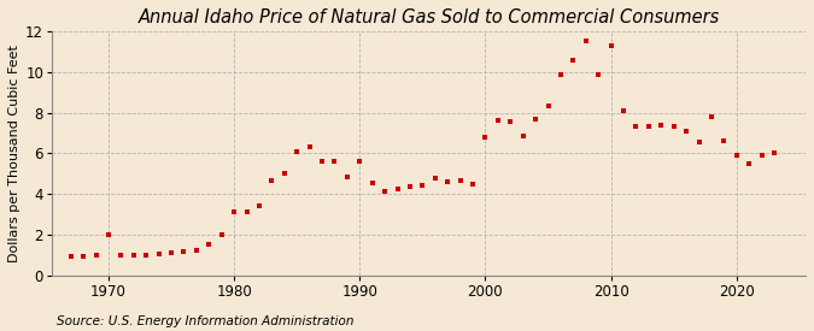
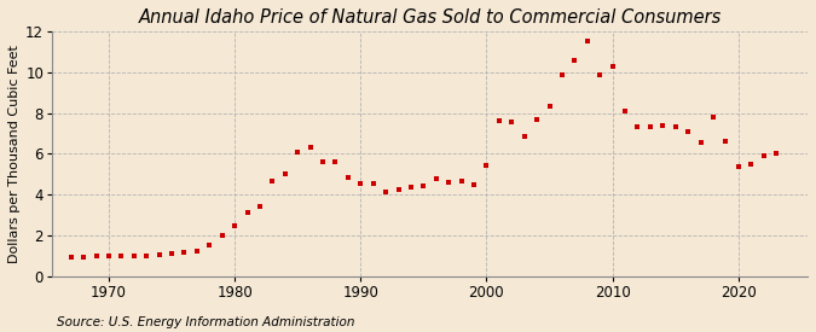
1970: 2.0 -> 1.0
1980: 3.1 -> 2.5
1990: 5.6 -> 4.5
2000: 6.8 -> 5.4
2010: 11.3 -> 10.2
2020: 5.9 -> 5.4
